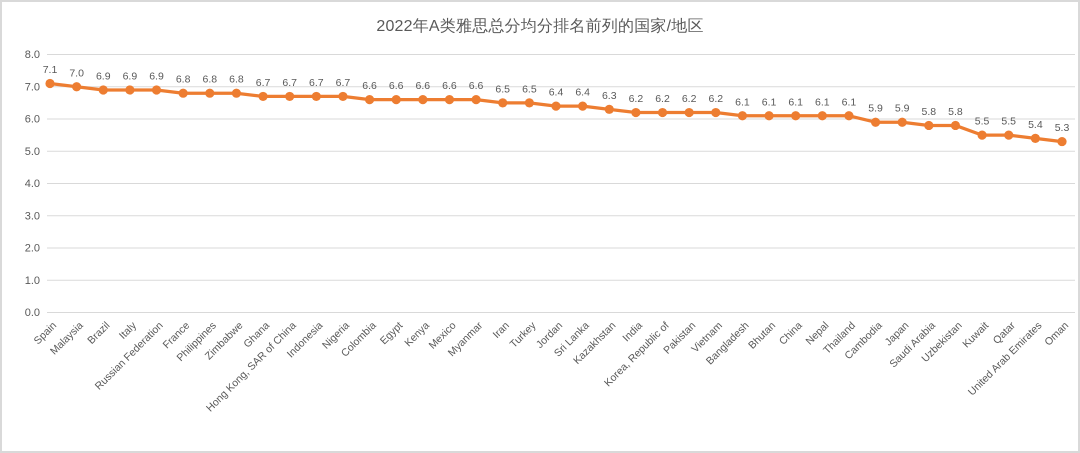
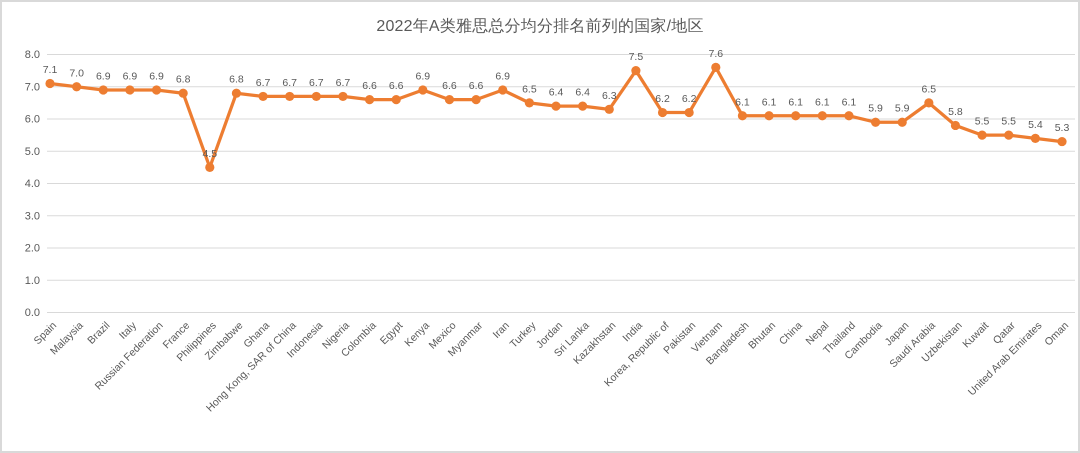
Philippines: 6.8 -> 4.5
Kenya: 6.6 -> 6.9
Iran: 6.5 -> 6.9
India: 6.2 -> 7.5
Vietnam: 6.2 -> 7.6
Saudi Arabia: 5.8 -> 6.5
